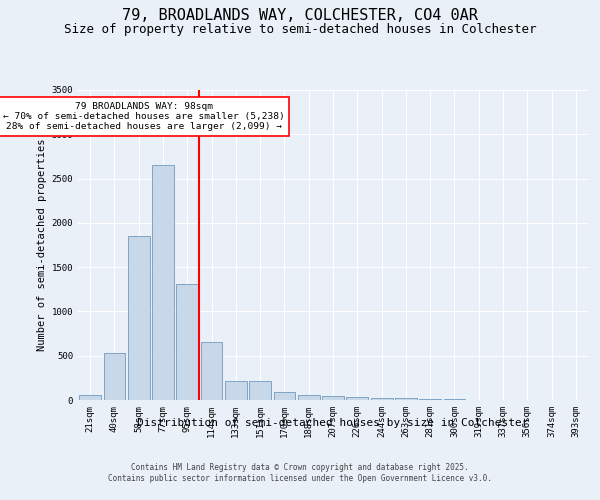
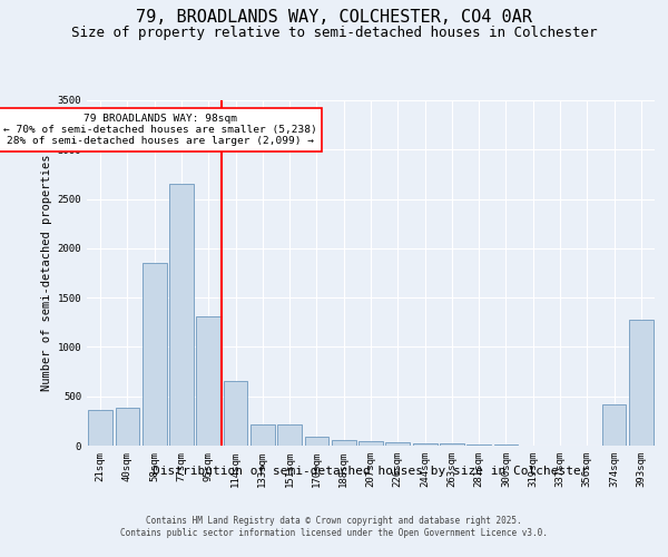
21sqm: 60 -> 360
40sqm: 530 -> 380
374sqm: 0 -> 420
393sqm: 0 -> 1280
